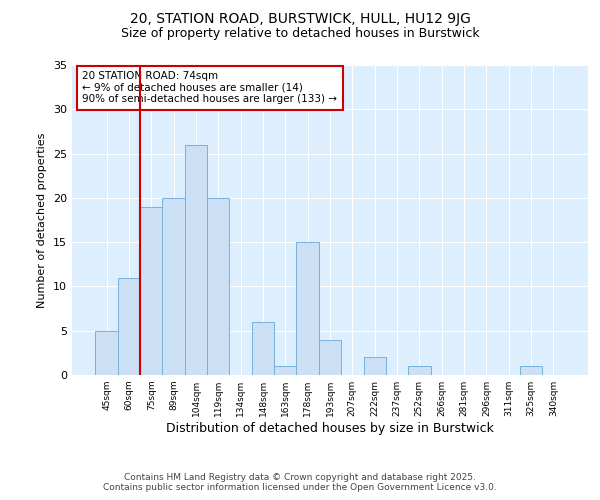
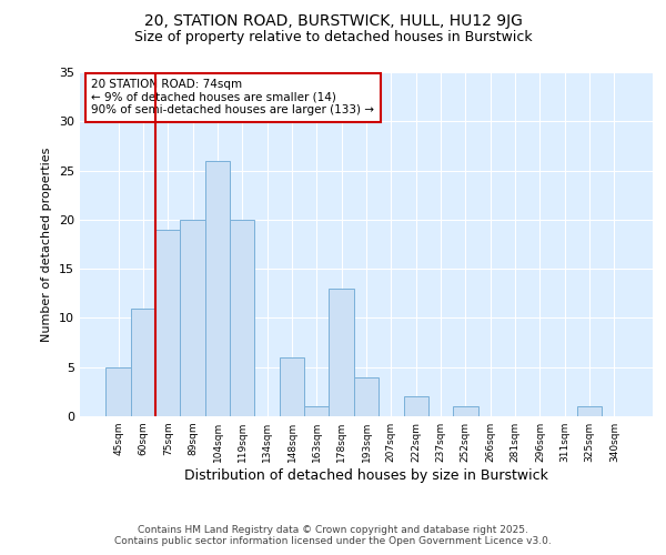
178sqm: 15 -> 13
